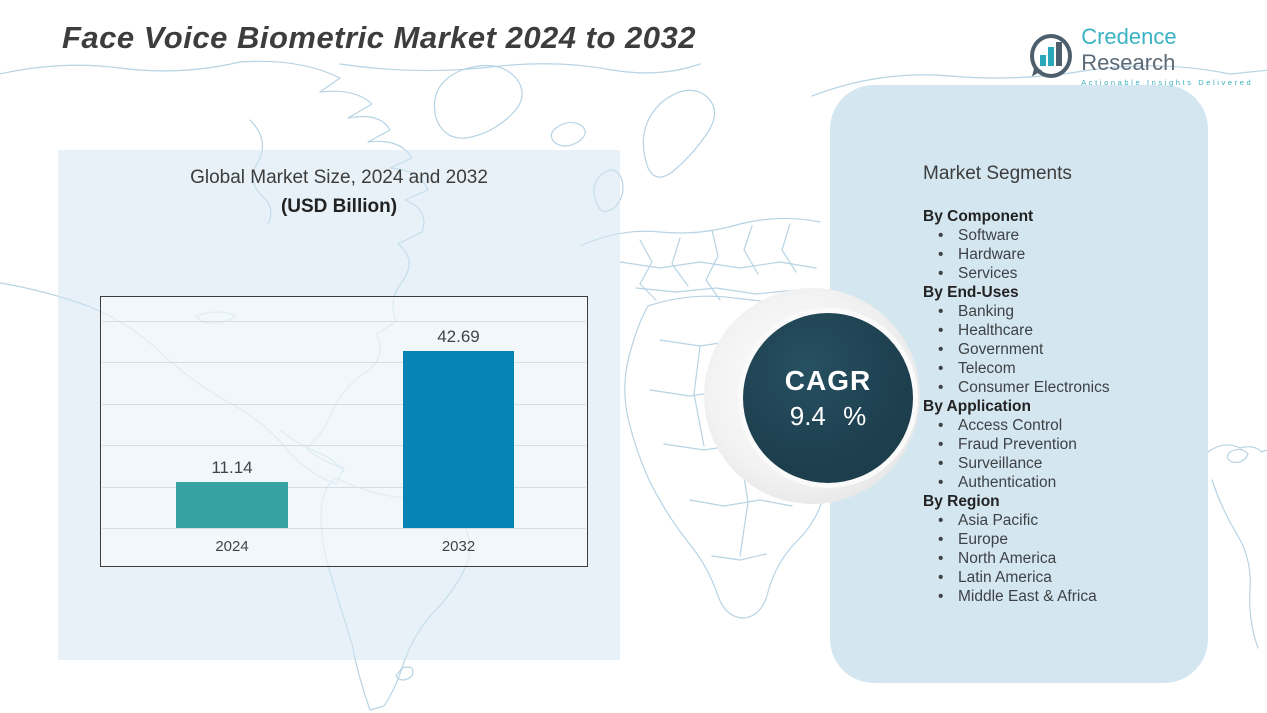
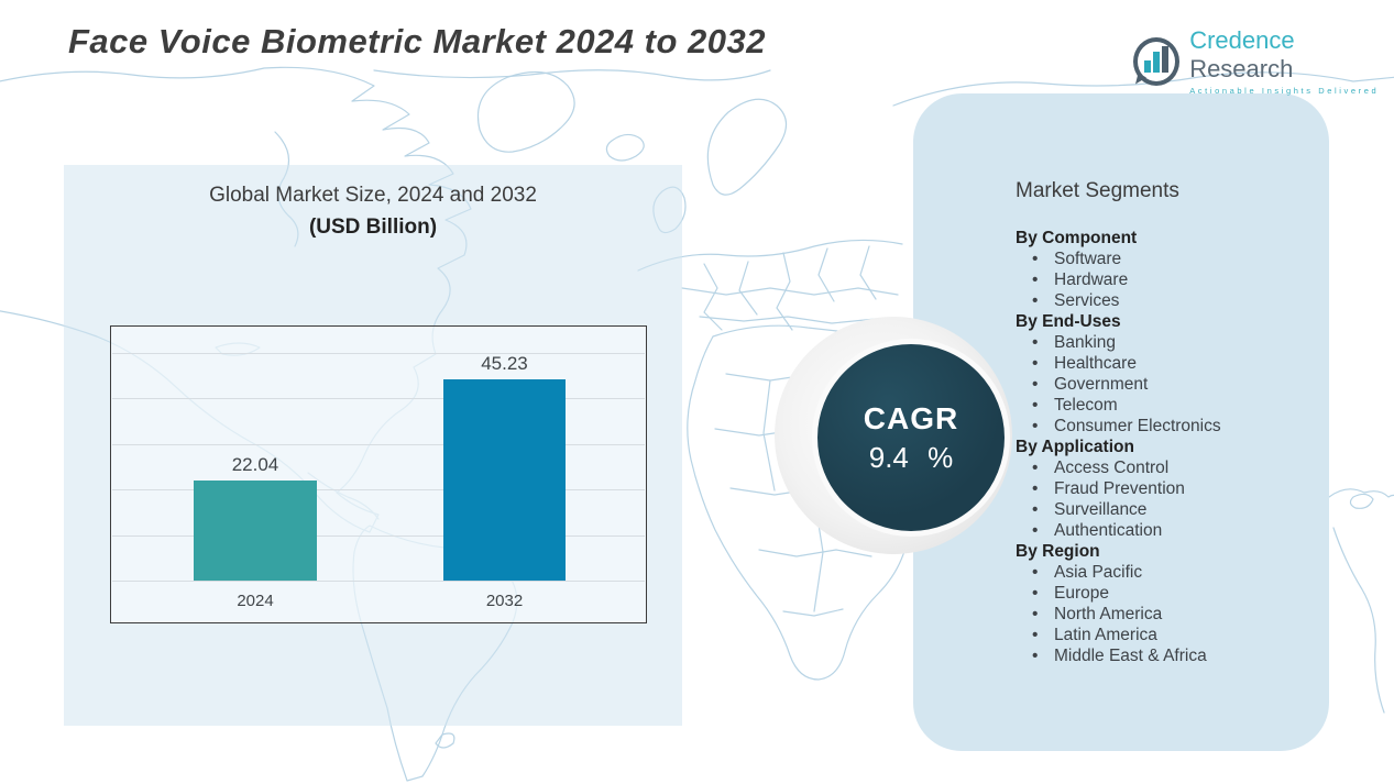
2024: 11.14 -> 22.04
2032: 42.69 -> 45.23
